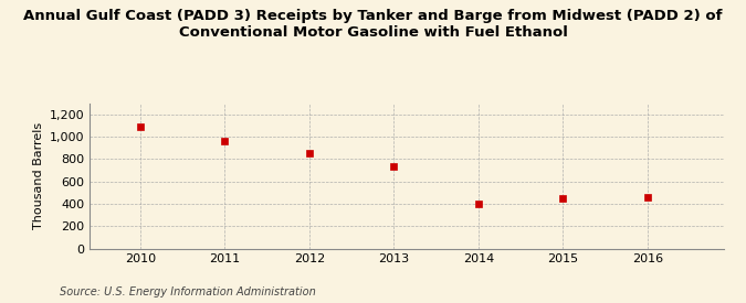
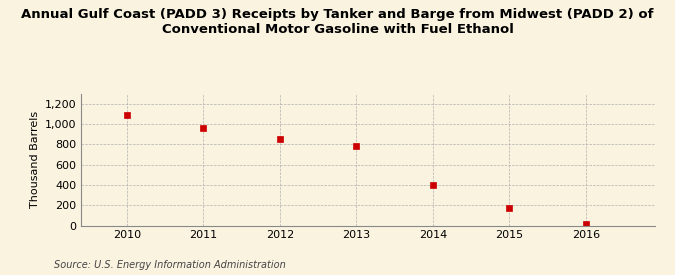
2013: 730 -> 780
2015: 450 -> 180
2016: 460 -> 20
